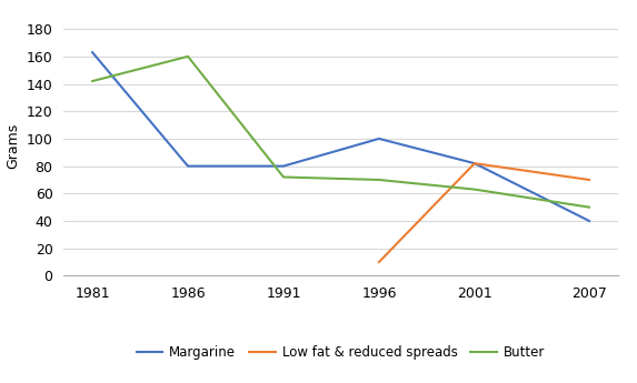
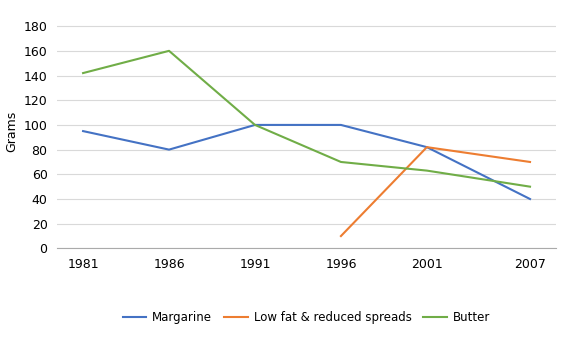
Margarine/1981: 163 -> 95
Margarine/1991: 80 -> 100
Butter/1991: 72 -> 100
